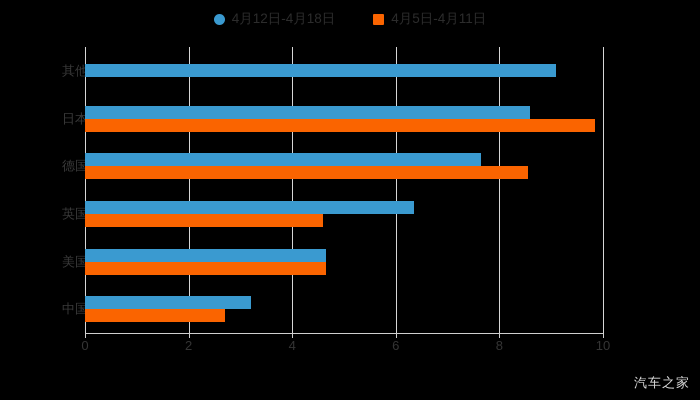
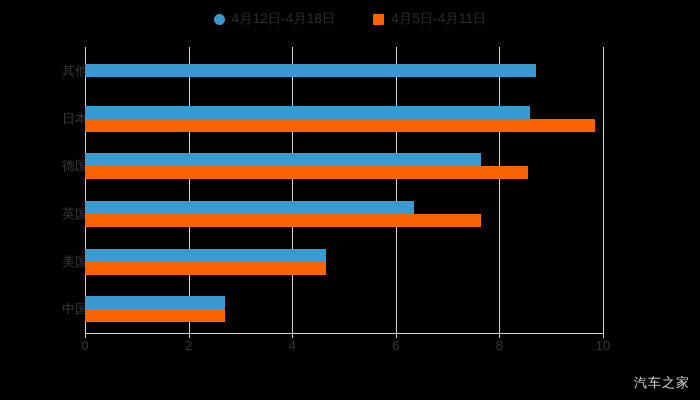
4月12日-4月18日/其他: 9.1 -> 8.7
4月5日-4月11日/英国: 4.6 -> 7.7
4月12日-4月18日/中国: 3.2 -> 2.7
